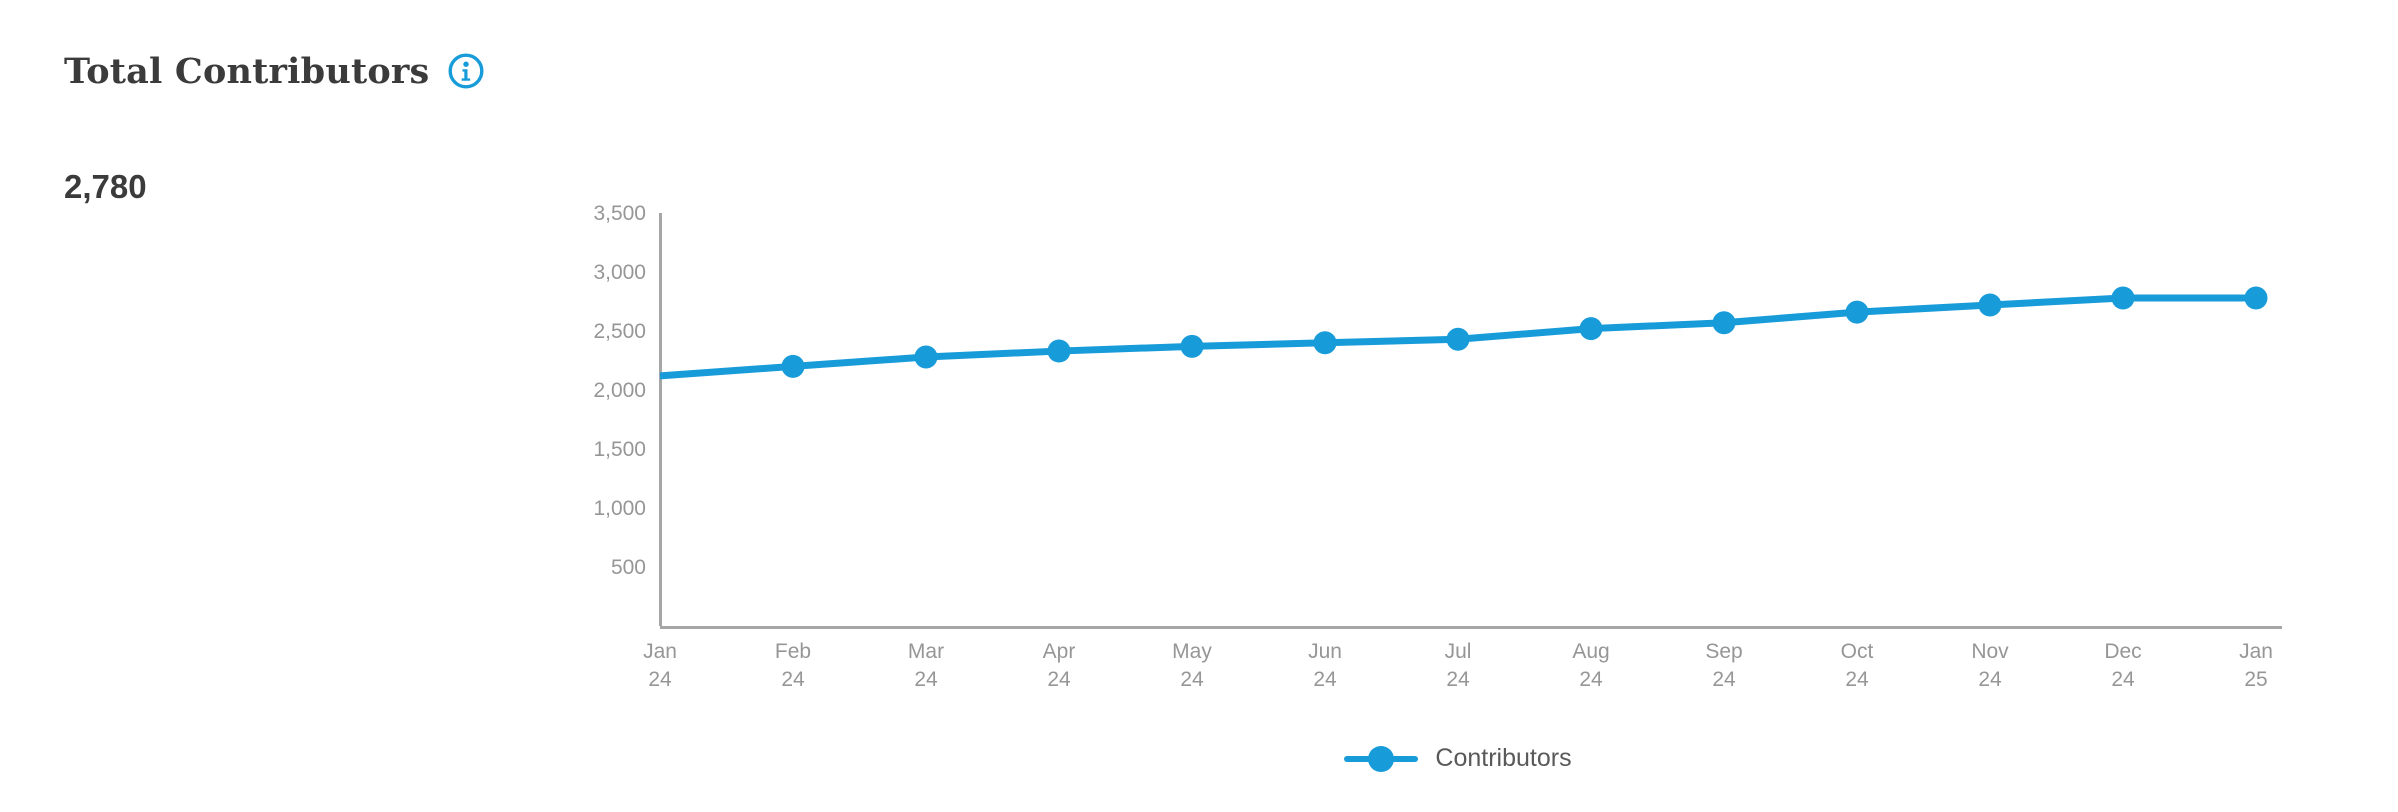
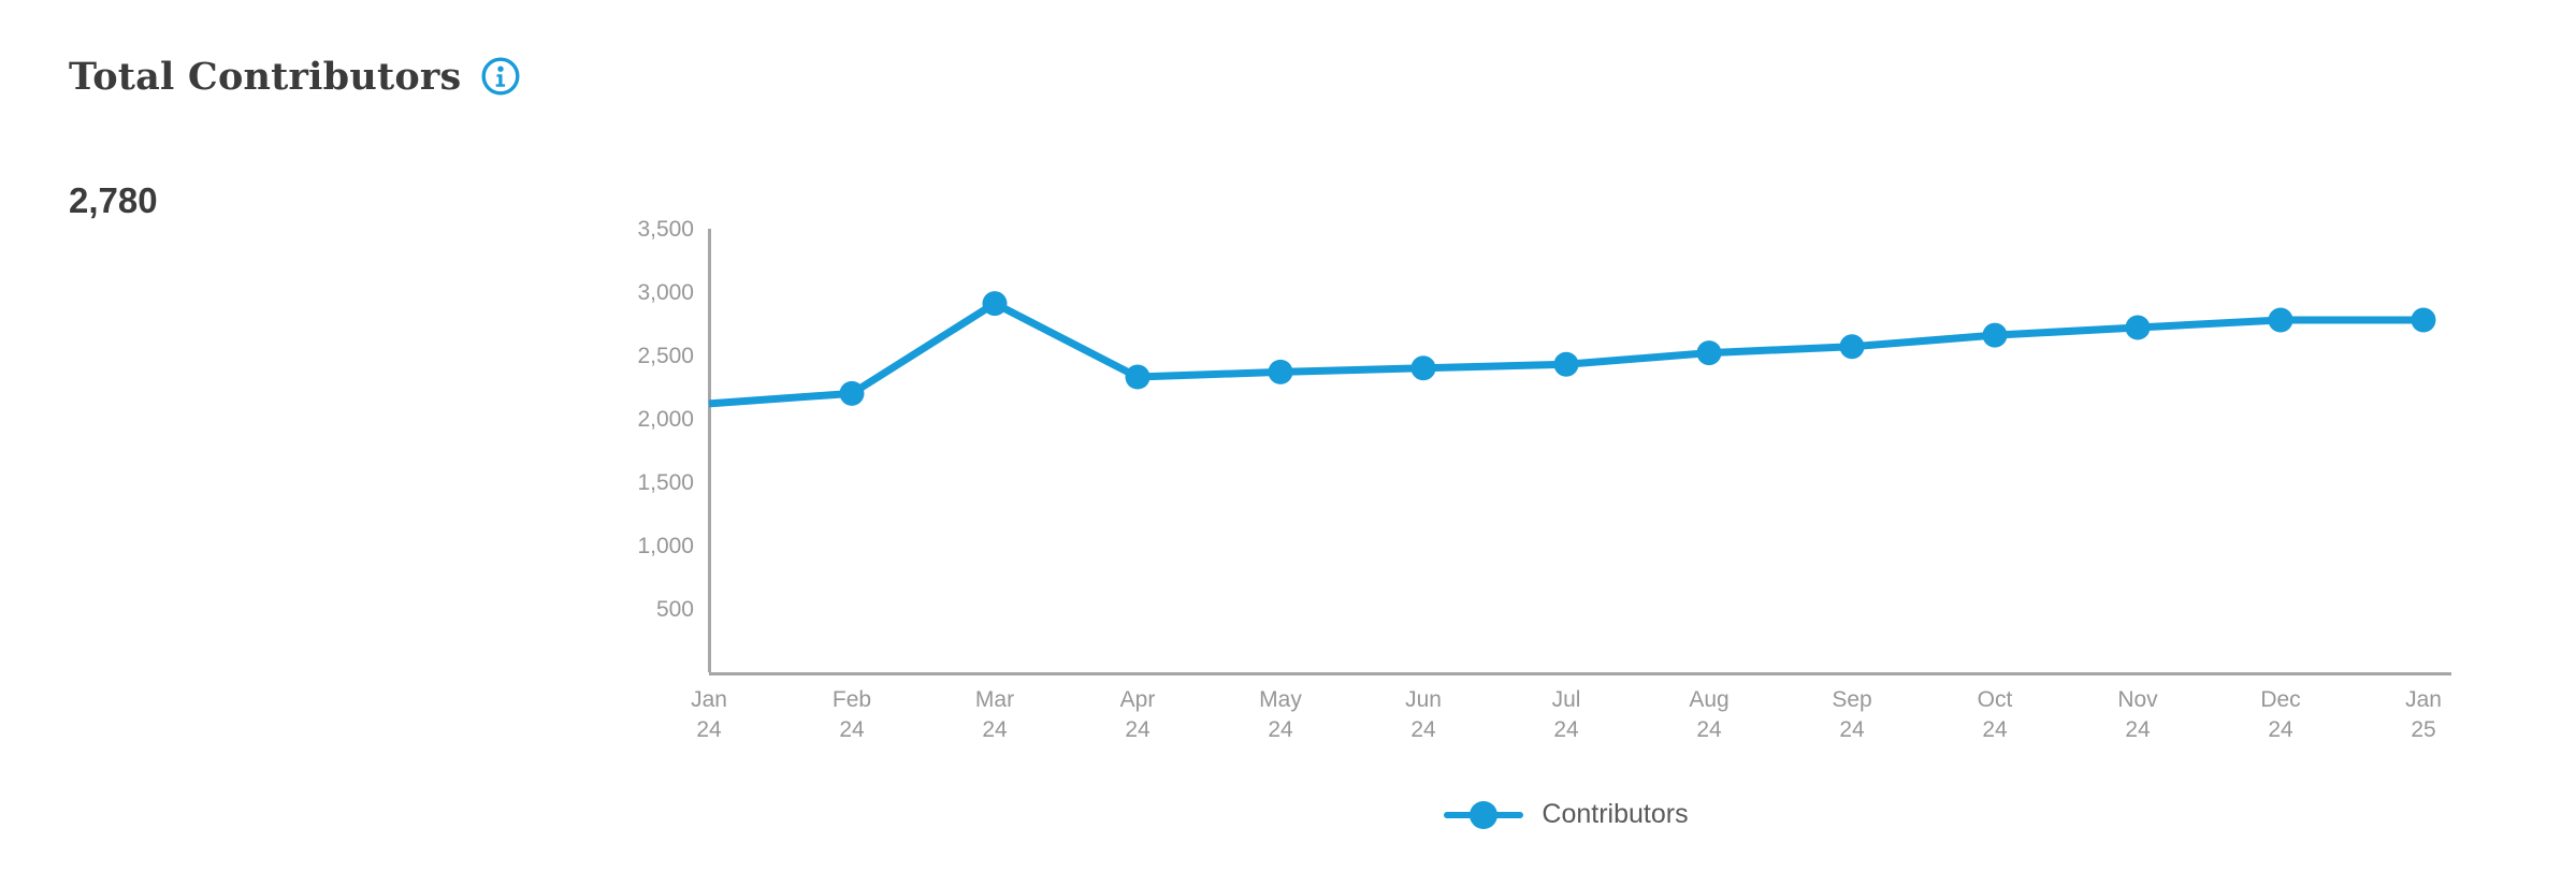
Mar 24: 2280 -> 2910
